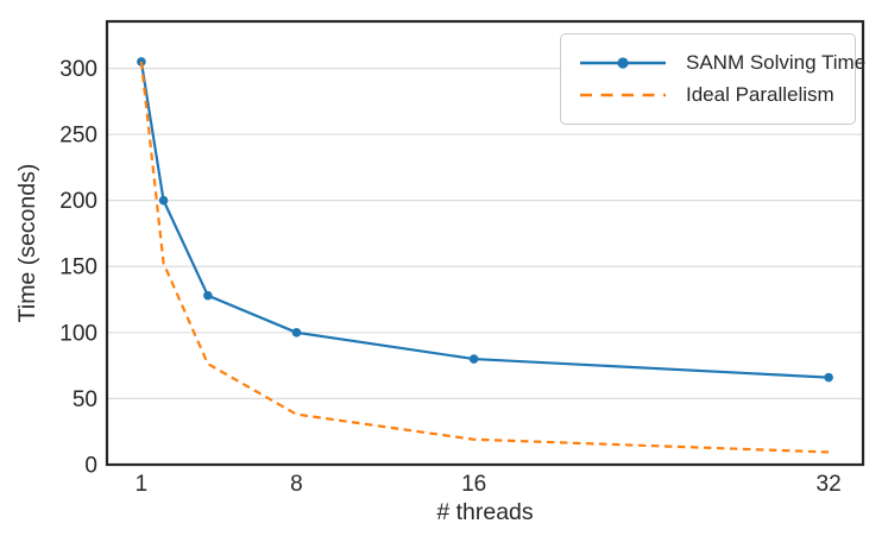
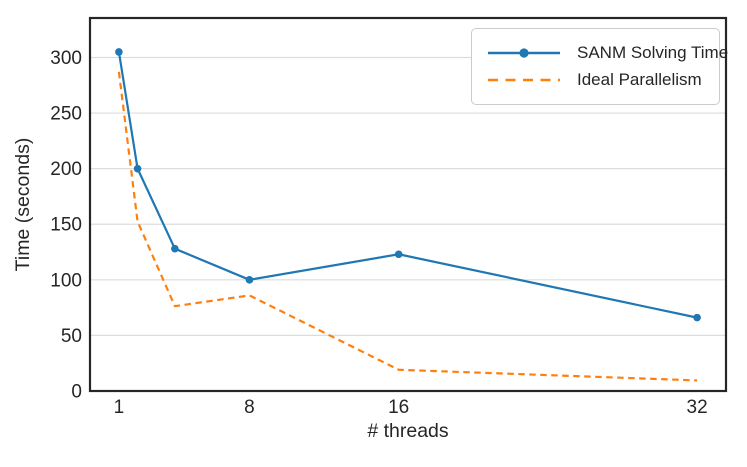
Ideal Parallelism/1: 305 -> 287
Ideal Parallelism/8: 38 -> 86
SANM Solving Time/16: 80 -> 123
